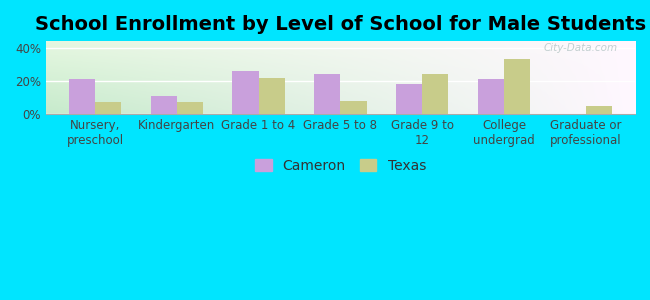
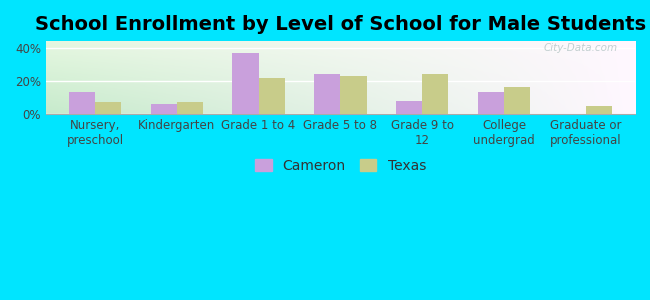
Cameron/Nursery, preschool: 21% -> 13%
Cameron/Kindergarten: 11% -> 6%
Cameron/Grade 1 to 4: 26% -> 37%
Texas/Grade 5 to 8: 8% -> 23%
Cameron/Grade 9 to 12: 18% -> 8%
Cameron/College undergrad: 21% -> 13%
Texas/College undergrad: 33% -> 16%
